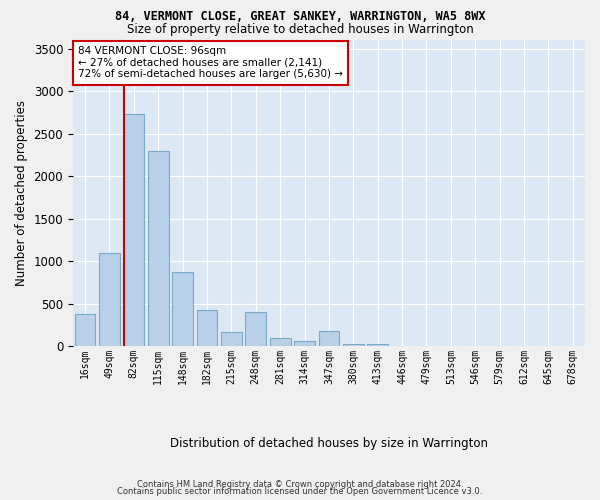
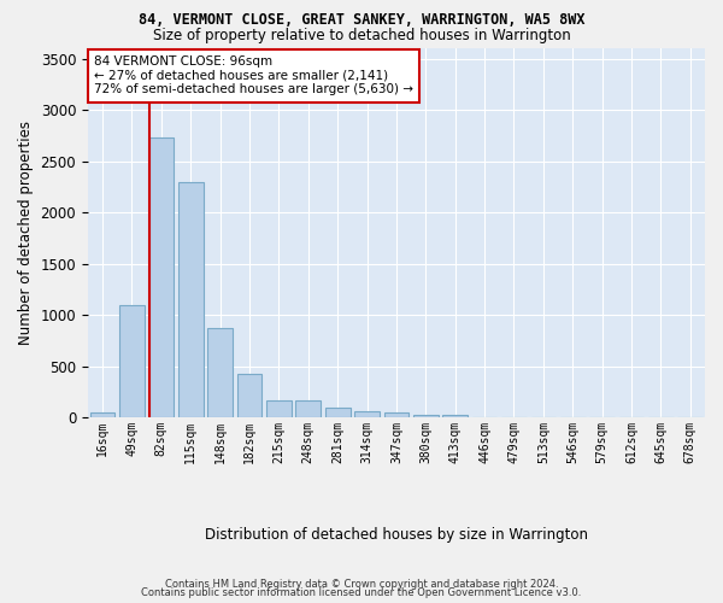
16sqm: 380 -> 60
248sqm: 400 -> 160
347sqm: 180 -> 50
